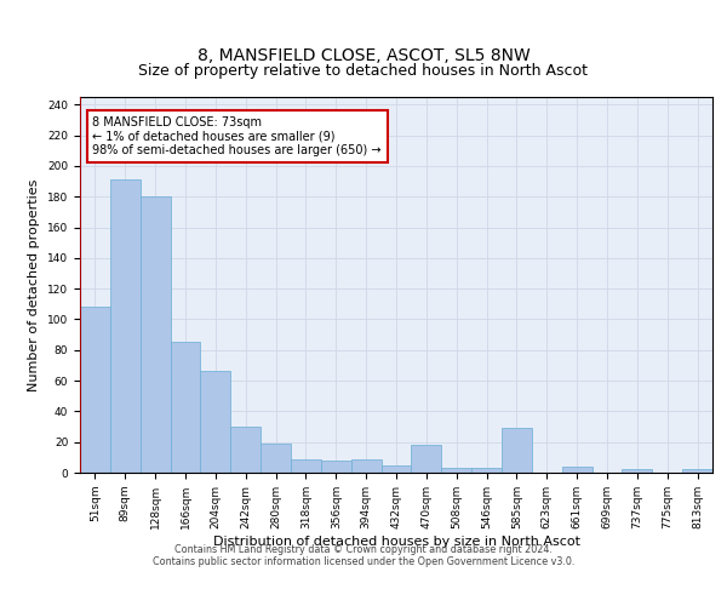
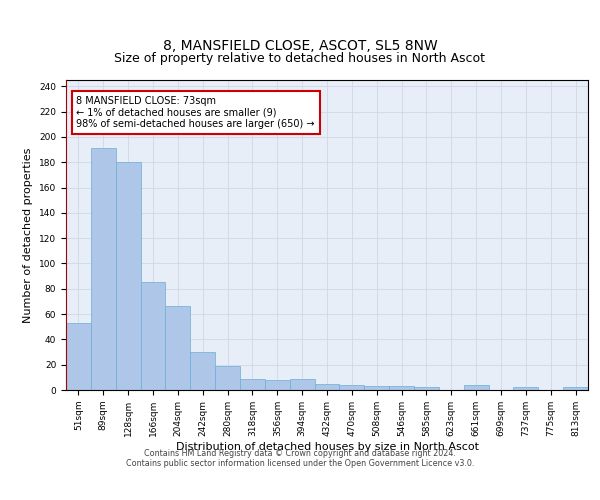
51sqm: 108 -> 53
470sqm: 18 -> 4
585sqm: 29 -> 2
